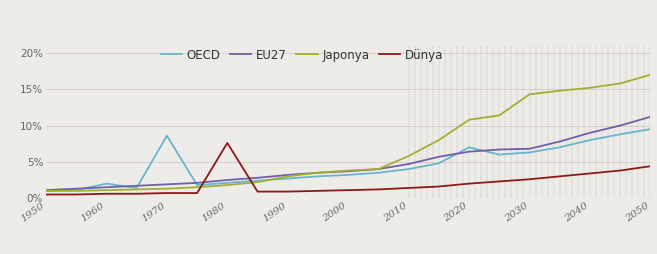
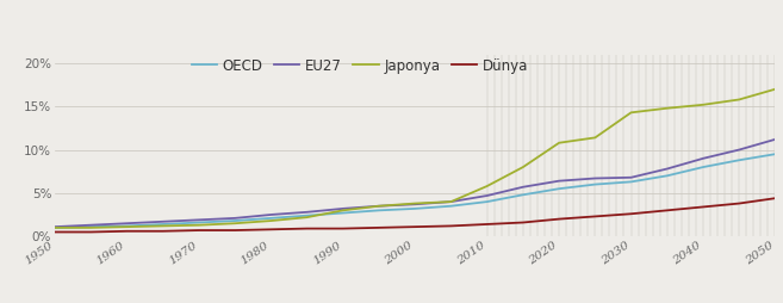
OECD/1960: 2.0% -> 1.2%
OECD/1970: 8.6% -> 1.6%
Dünya/1980: 7.6% -> 0.8%
OECD/2020: 7.0% -> 5.5%
